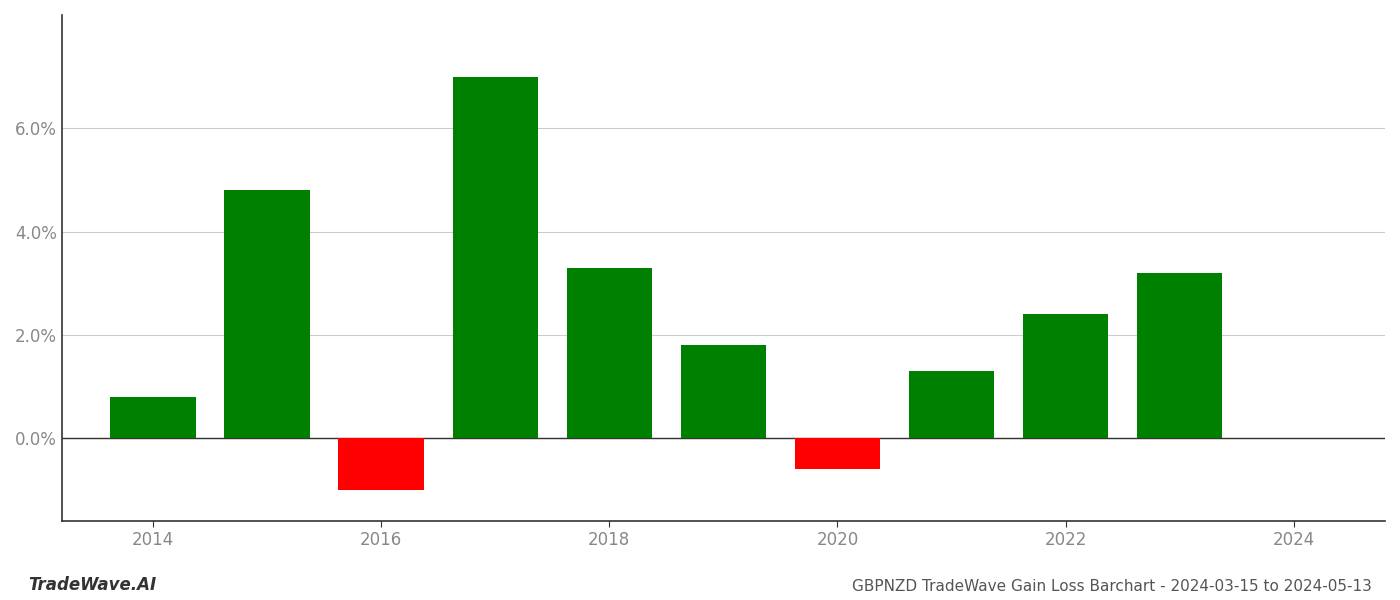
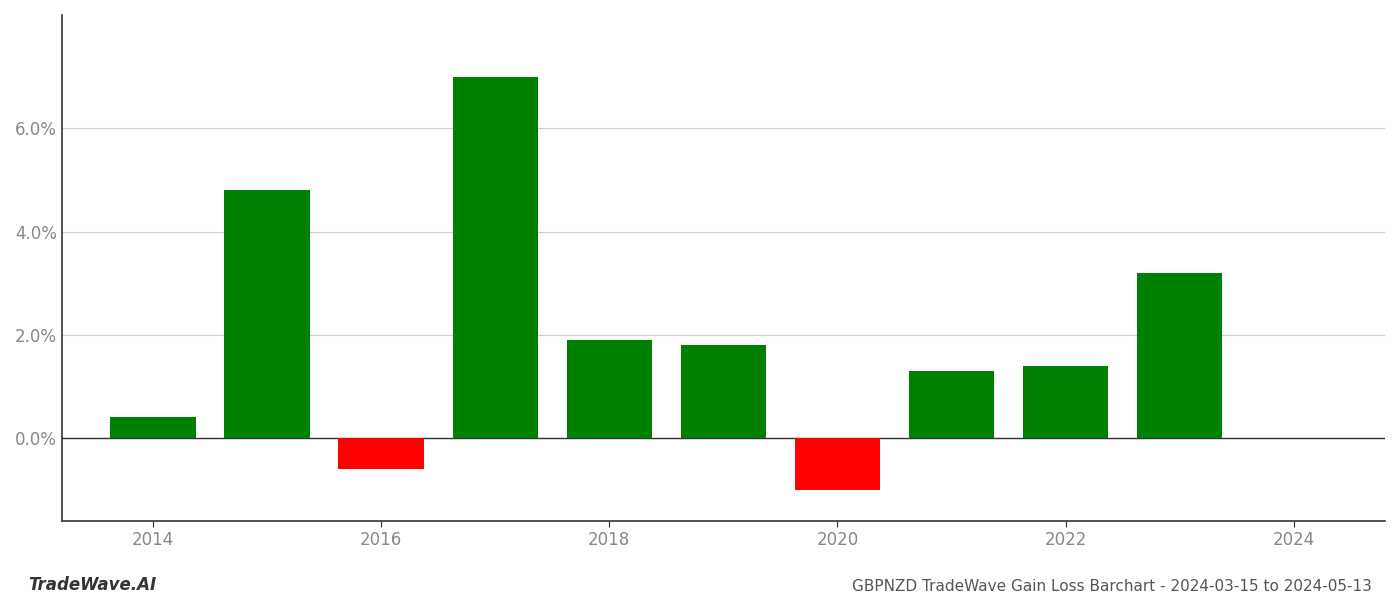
2014: 0.8% -> 0.4%
2016: -1.0% -> -0.6%
2018: 3.3% -> 1.9%
2020: -0.6% -> -1.0%
2022: 2.4% -> 1.4%
